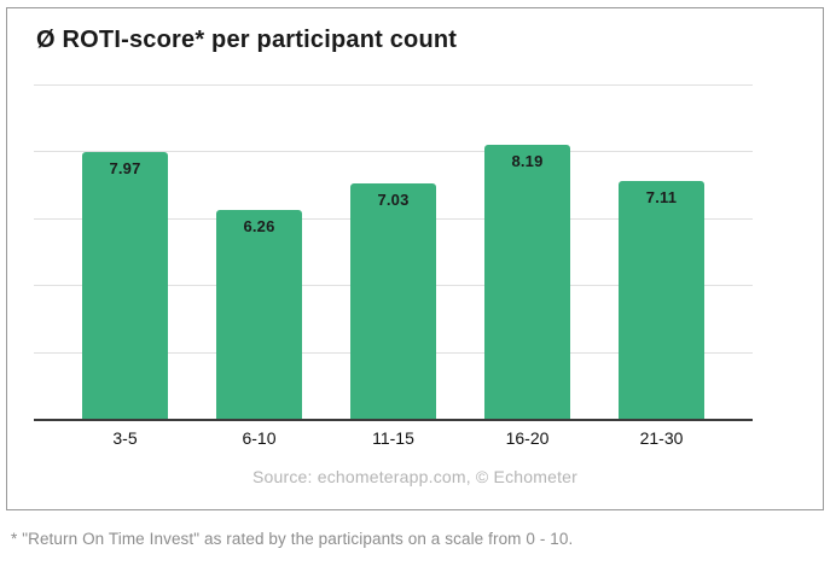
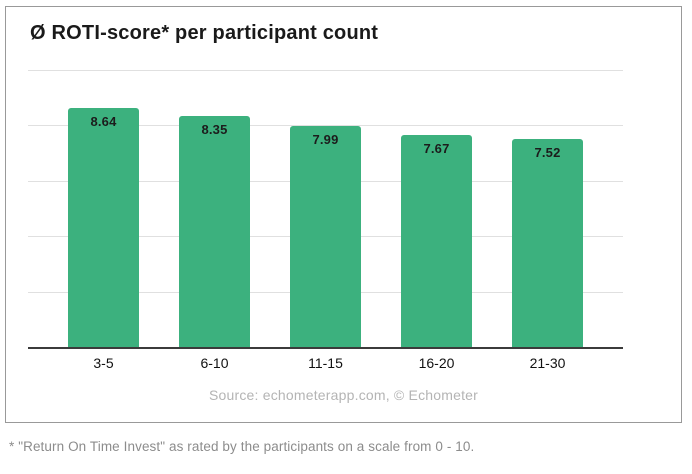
3-5: 7.97 -> 8.64
6-10: 6.26 -> 8.35
11-15: 7.03 -> 7.99
16-20: 8.19 -> 7.67
21-30: 7.11 -> 7.52
